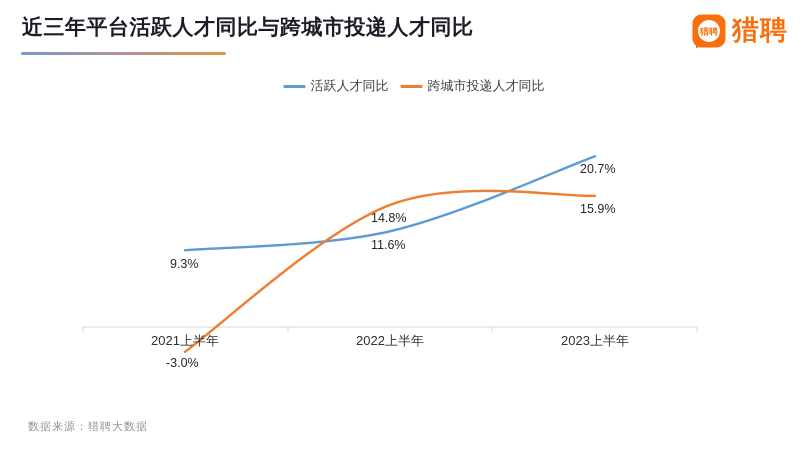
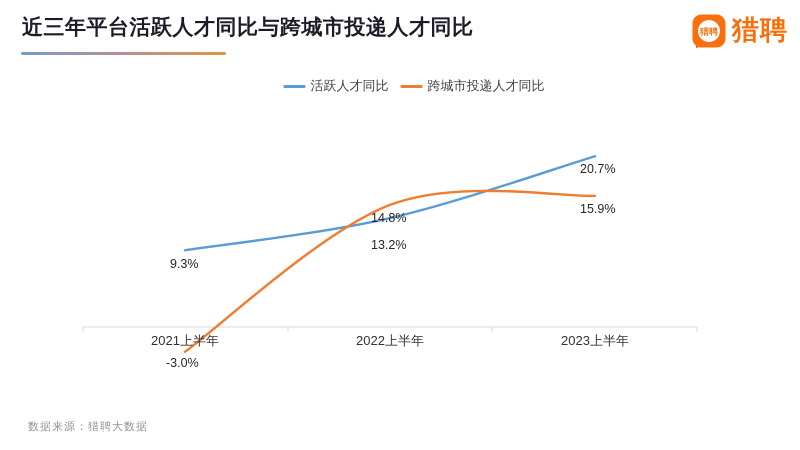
活跃人才同比/2022上半年: 11.6% -> 13.2%
